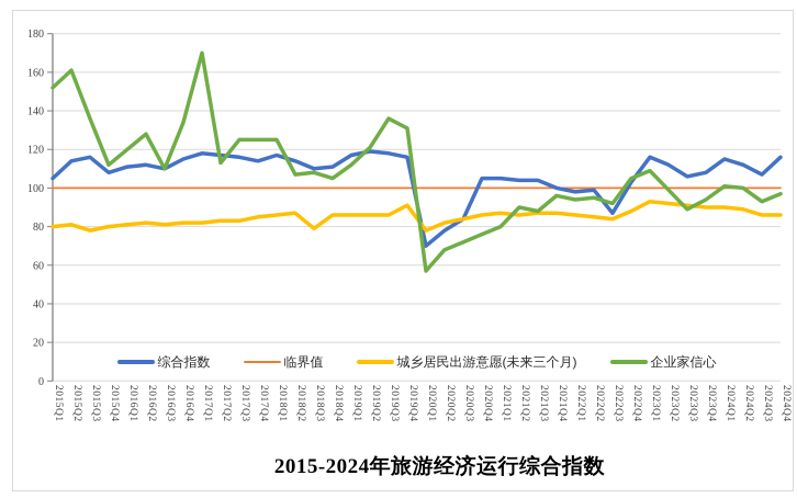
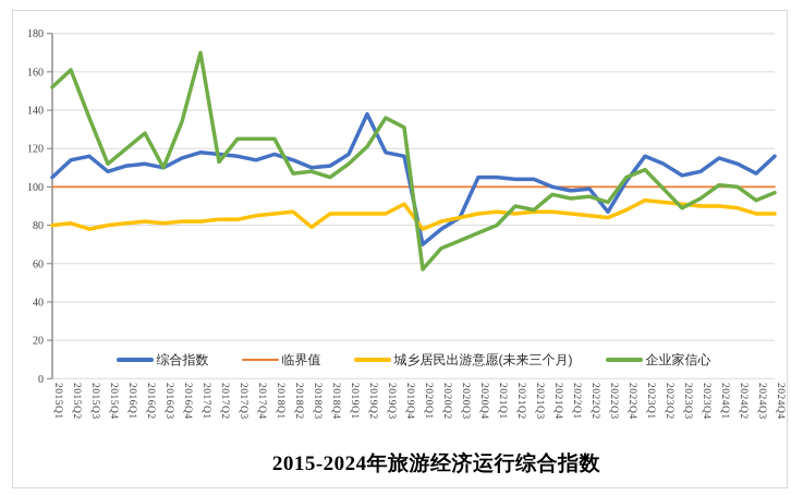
综合指数/2019Q2: 119 -> 138
